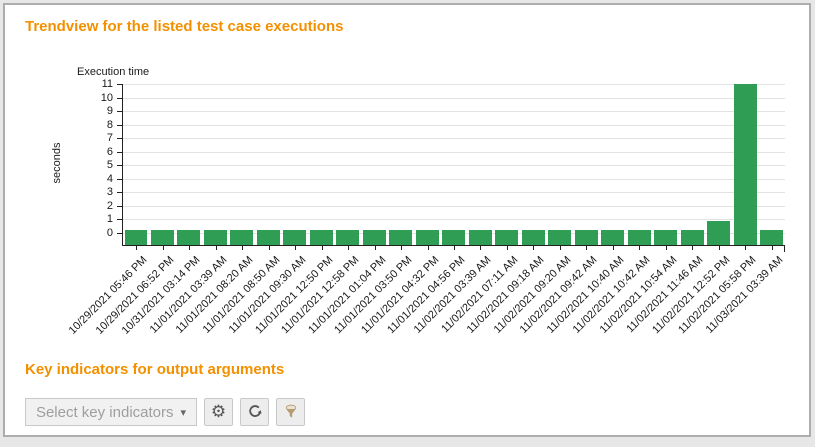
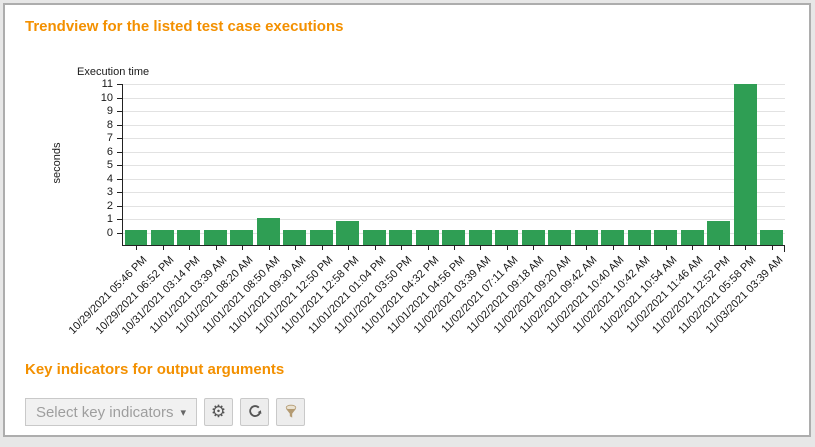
11/01/2021 08:50 AM: 0.2 -> 1.1
11/01/2021 12:58 PM: 0.2 -> 0.9
